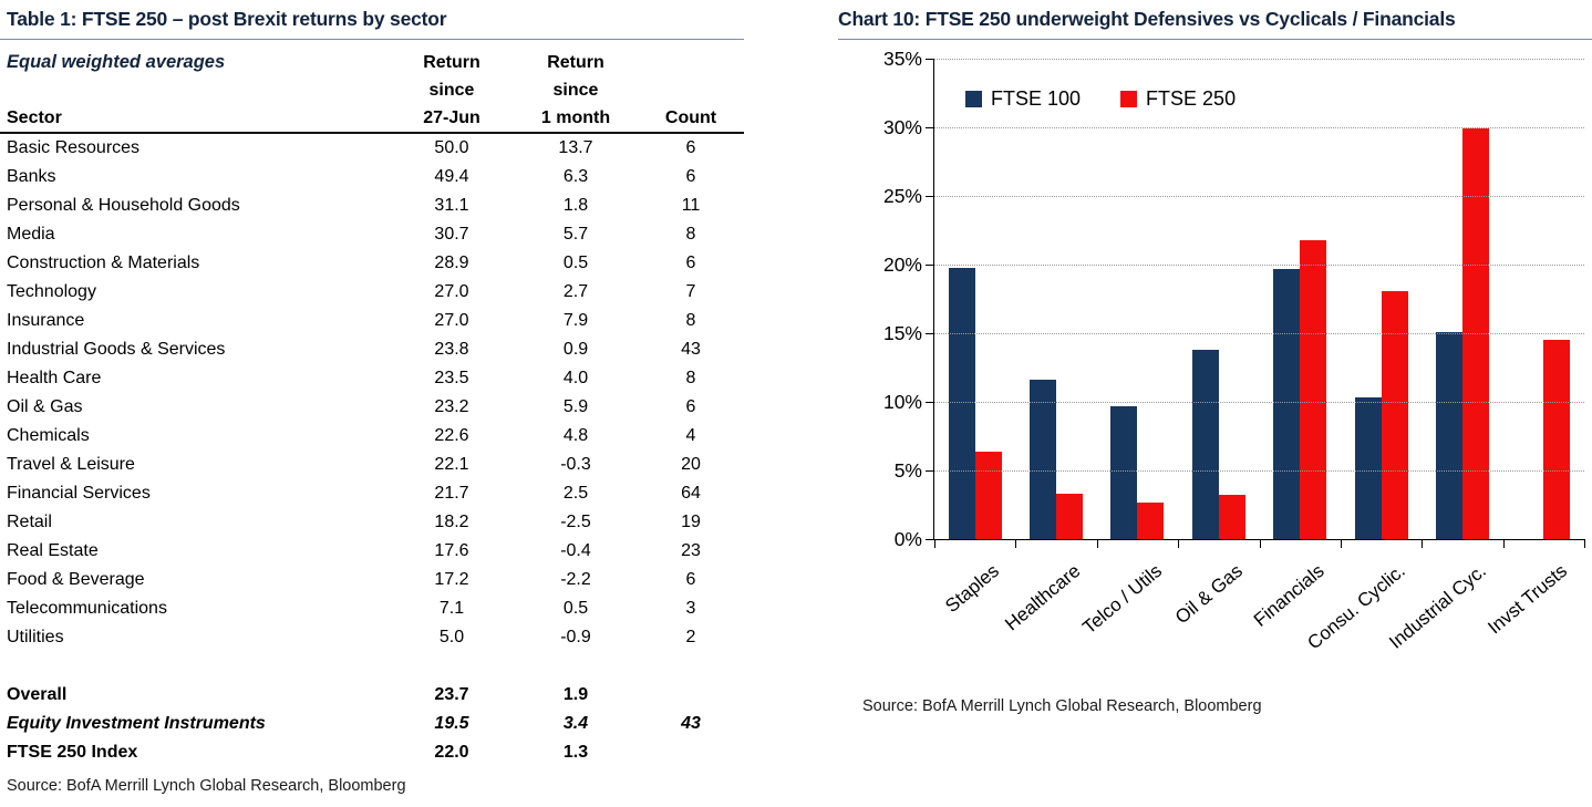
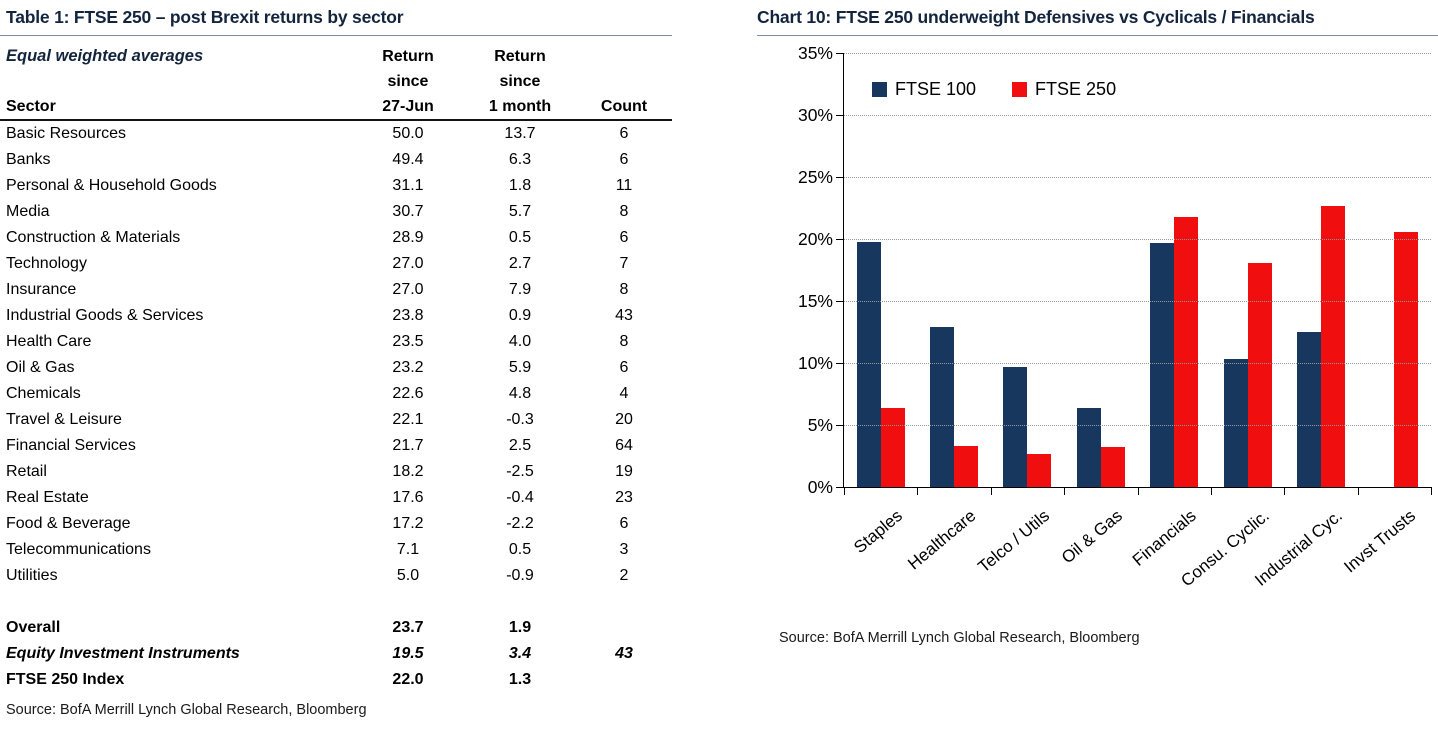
FTSE 100/Healthcare: 11.6% -> 12.9%
FTSE 100/Oil & Gas: 13.8% -> 6.4%
FTSE 100/Industrial Cyc.: 15.1% -> 12.5%
FTSE 250/Industrial Cyc.: 29.9% -> 22.7%
FTSE 250/Invst Trusts: 14.5% -> 20.6%
